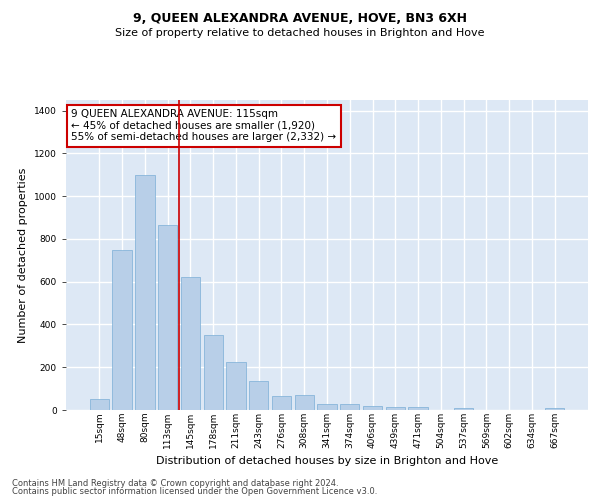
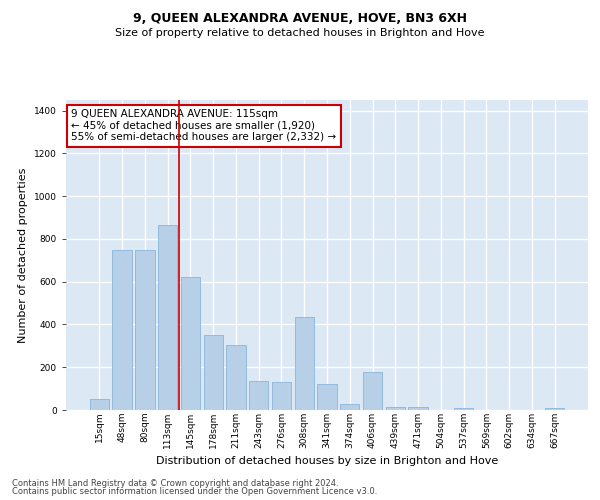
80sqm: 1100 -> 750
211sqm: 225 -> 305
276sqm: 65 -> 130
308sqm: 70 -> 435
341sqm: 30 -> 120
406sqm: 20 -> 180
